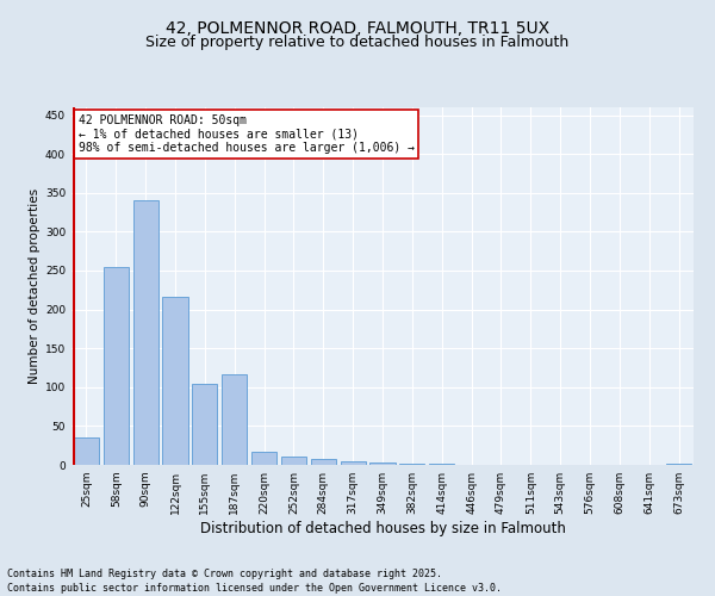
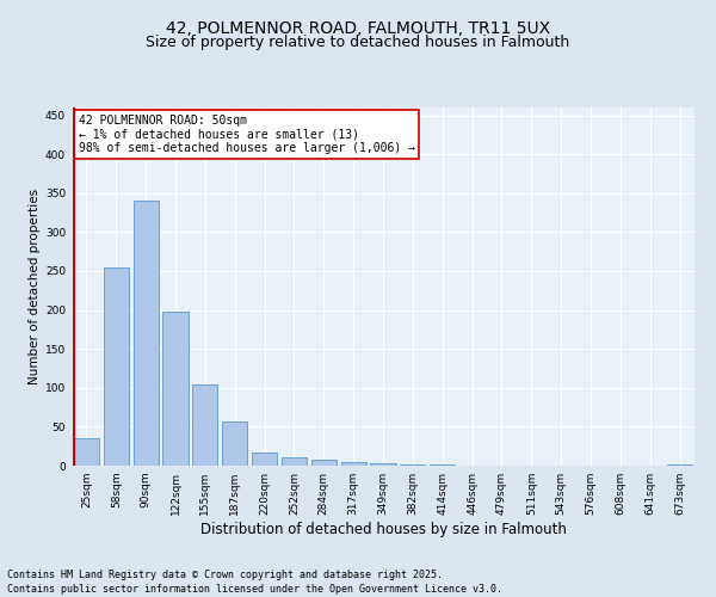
122sqm: 216 -> 198
187sqm: 116 -> 57
